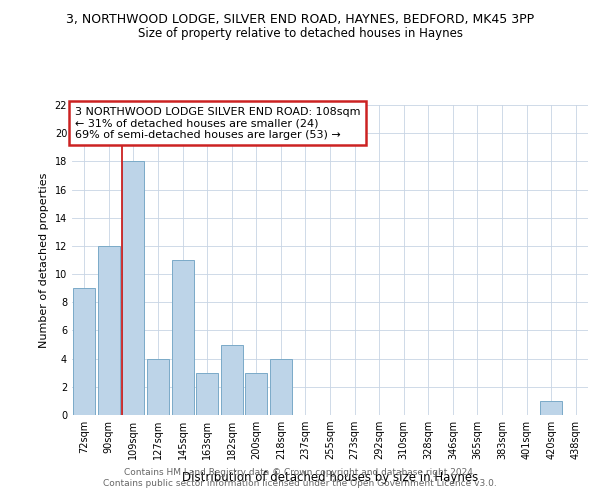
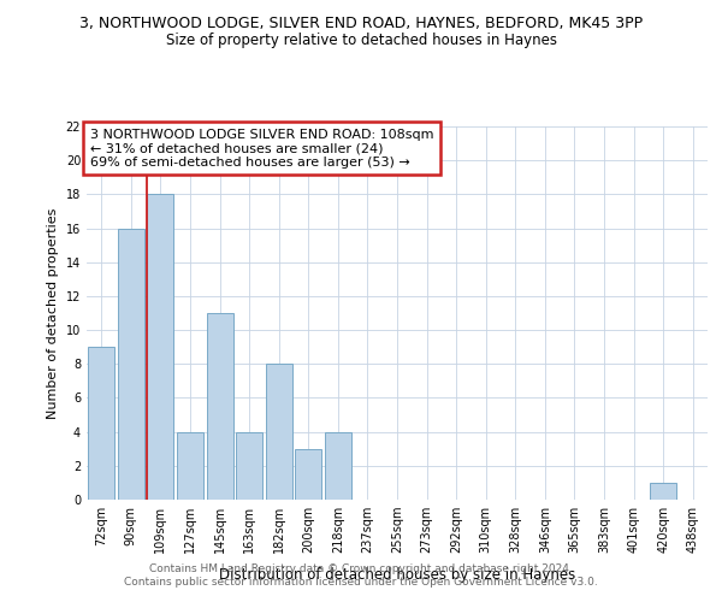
90sqm: 12 -> 16
163sqm: 3 -> 4
182sqm: 5 -> 8
